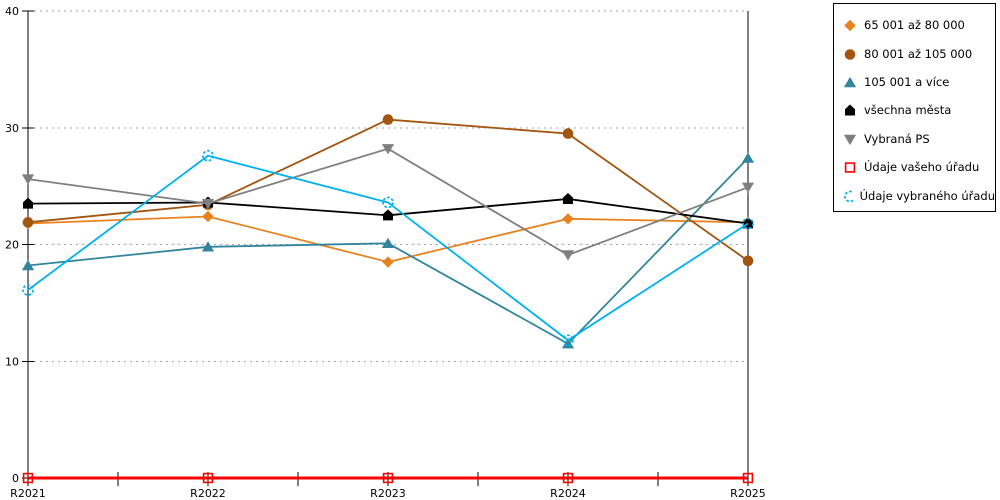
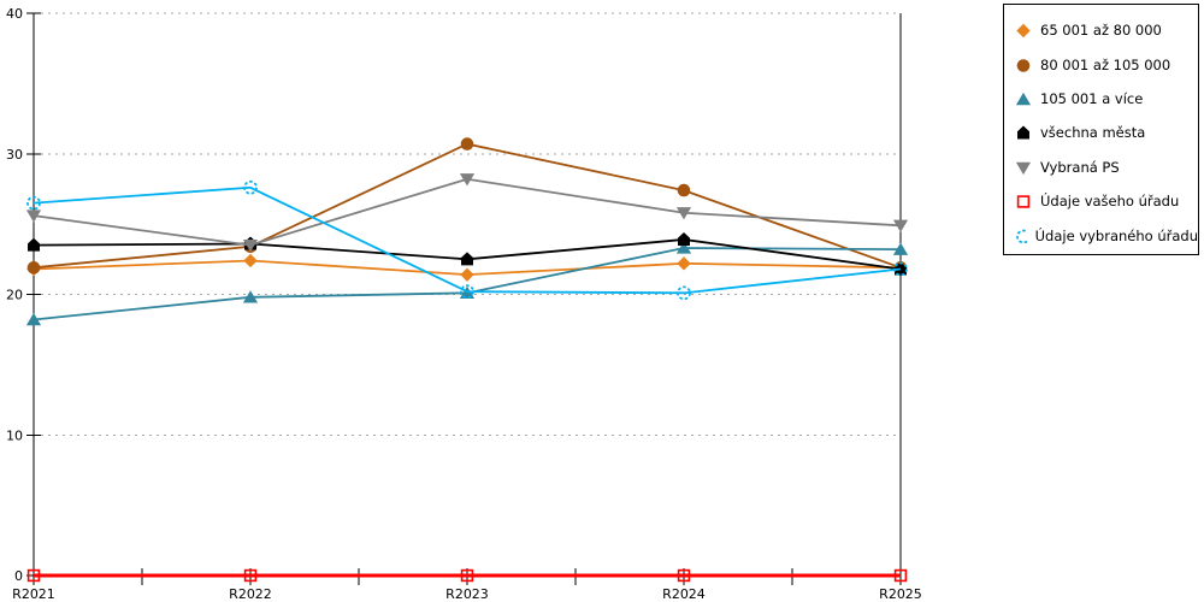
Údaje vybraného úřadu/R2021: 16.1 -> 26.5
65 001 až 80 000/R2023: 18.5 -> 21.4
Údaje vybraného úřadu/R2023: 23.6 -> 20.2
80 001 až 105 000/R2024: 29.5 -> 27.4
105 001 a více/R2024: 11.5 -> 23.3
Vybraná PS/R2024: 19.1 -> 25.8
Údaje vybraného úřadu/R2024: 11.8 -> 20.1
80 001 až 105 000/R2025: 18.6 -> 21.9
105 001 a více/R2025: 27.4 -> 23.2
